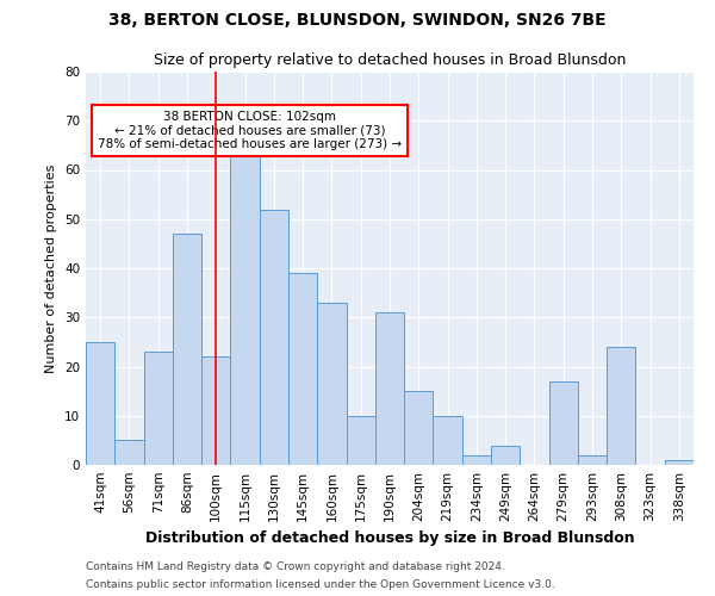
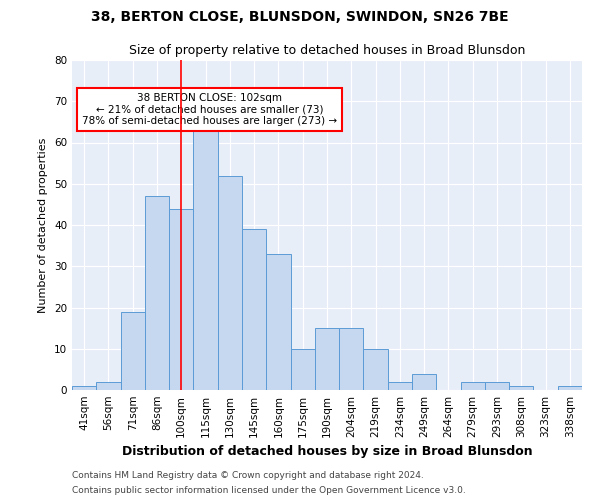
41sqm: 25 -> 1
56sqm: 5 -> 2
71sqm: 23 -> 19
100sqm: 22 -> 44
190sqm: 31 -> 15
279sqm: 17 -> 2
308sqm: 24 -> 1
